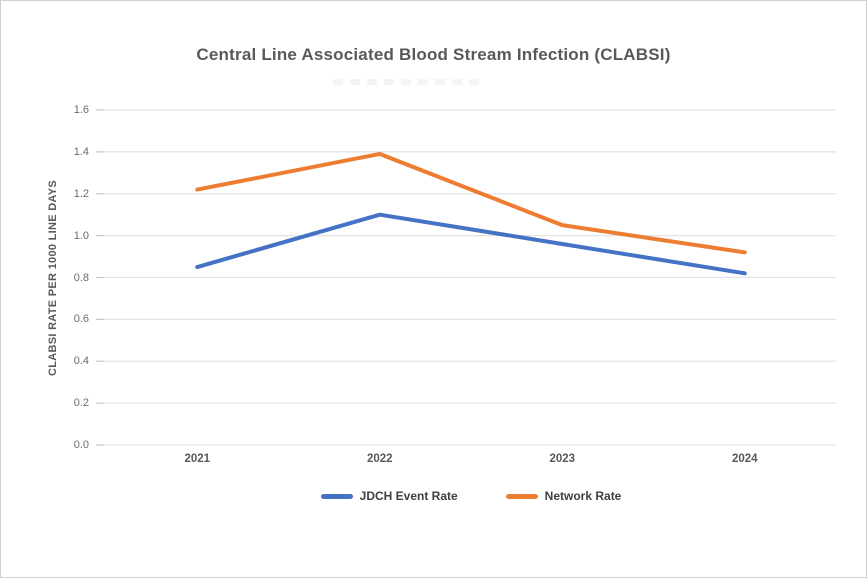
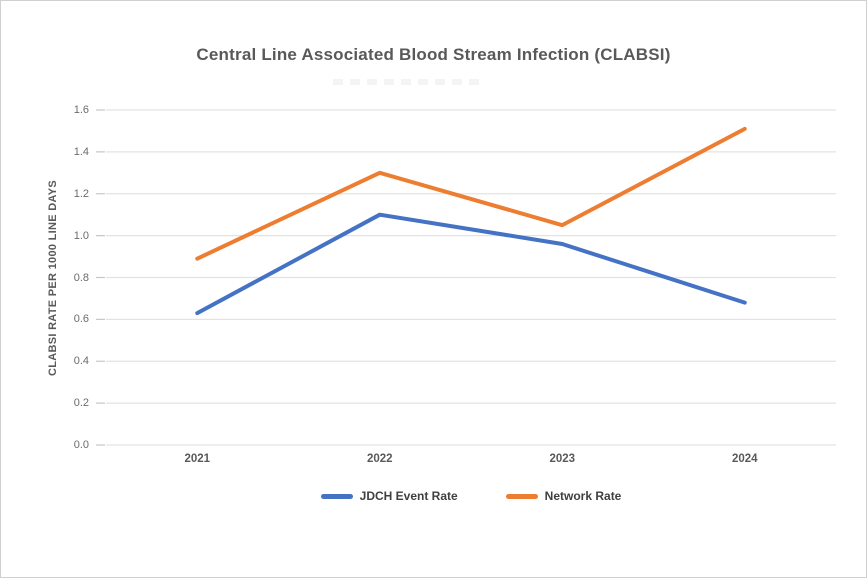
JDCH Event Rate/2021: 0.85 -> 0.63
Network Rate/2021: 1.22 -> 0.89
Network Rate/2022: 1.39 -> 1.30
JDCH Event Rate/2024: 0.82 -> 0.68
Network Rate/2024: 0.92 -> 1.51
